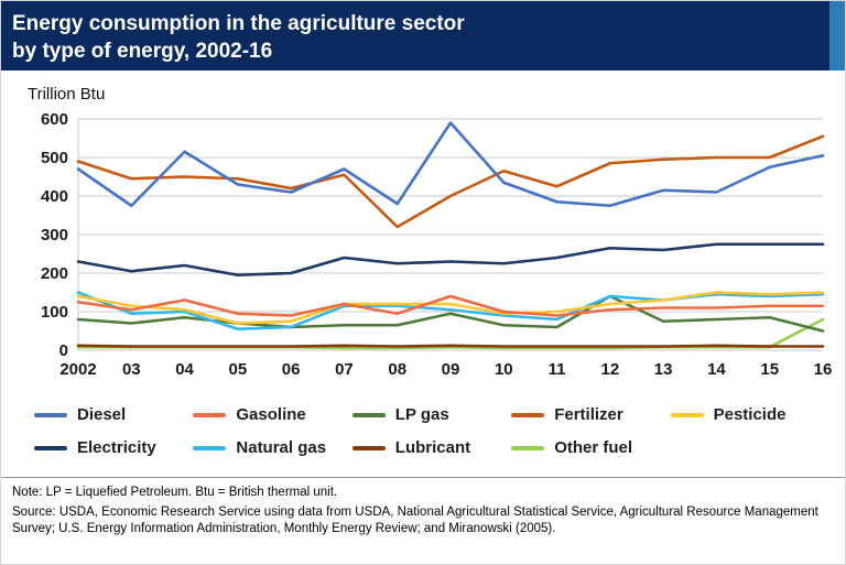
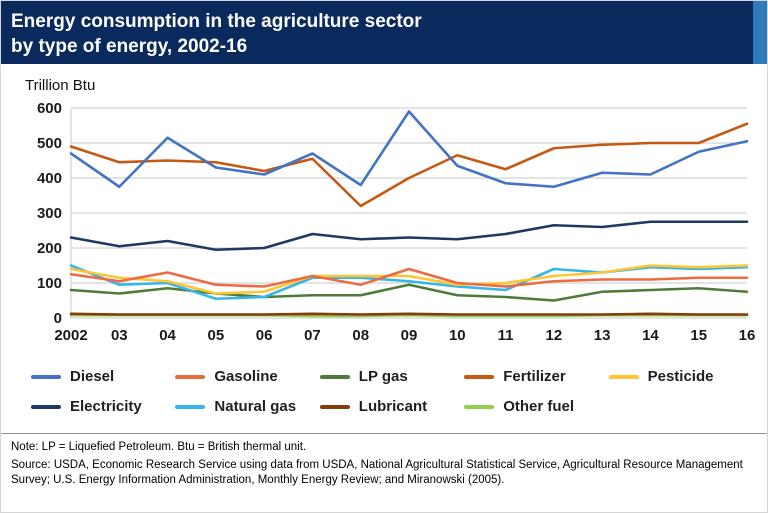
LP gas/12: 140 -> 50
LP gas/16: 50 -> 80
Other fuel/16: 80 -> 10
